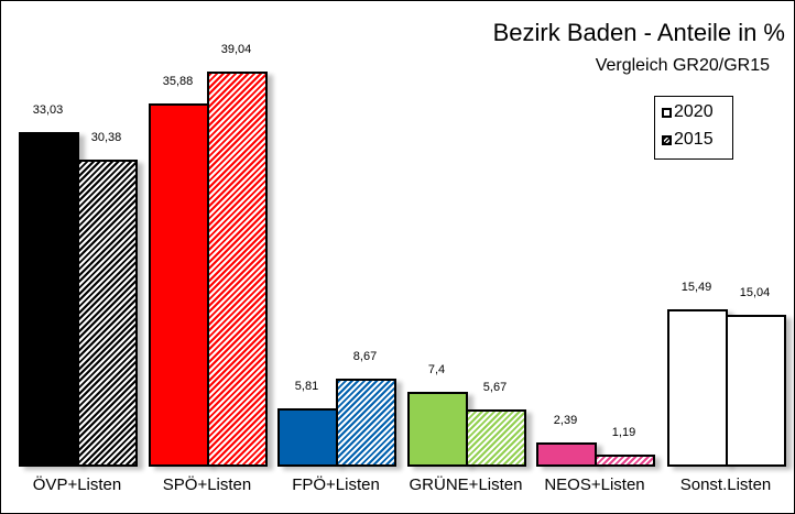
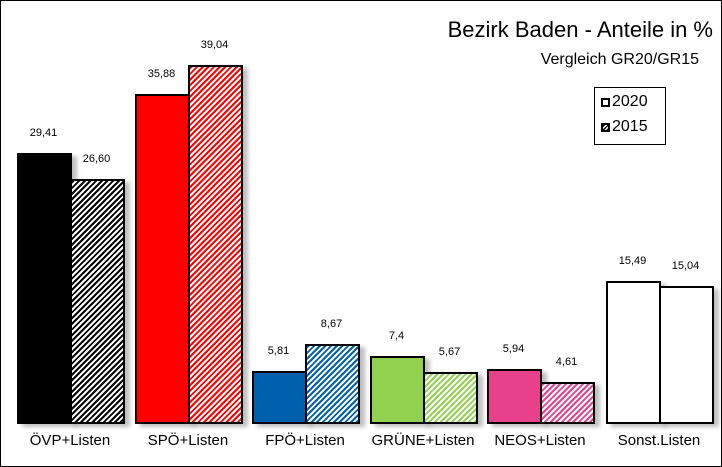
2020/ÖVP+Listen: 33,03 -> 29,41
2015/ÖVP+Listen: 30,38 -> 26,60
2020/NEOS+Listen: 2,39 -> 5,94
2015/NEOS+Listen: 1,19 -> 4,61
